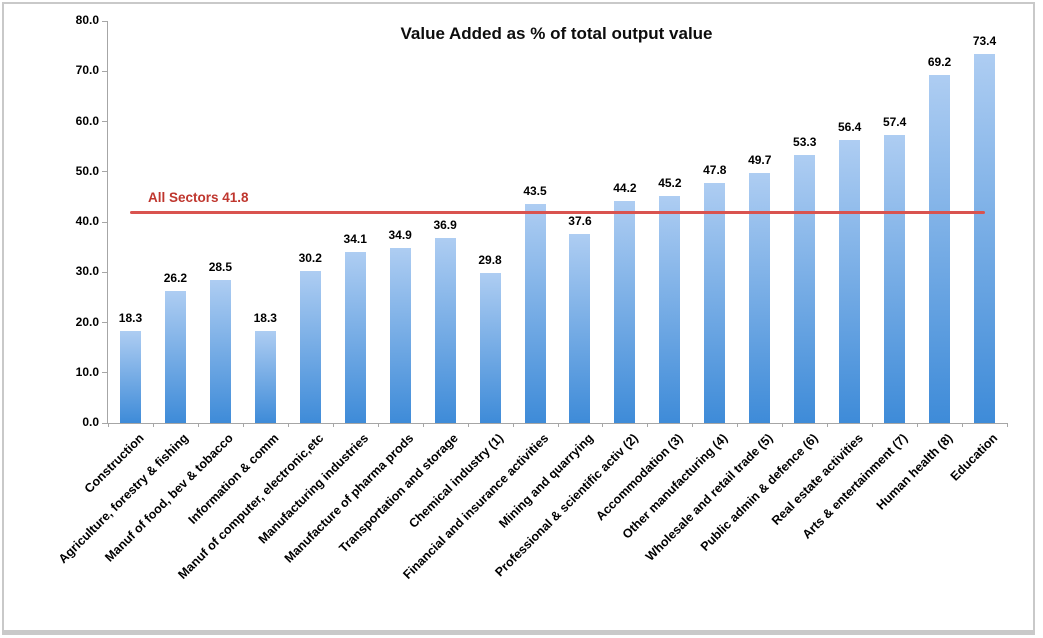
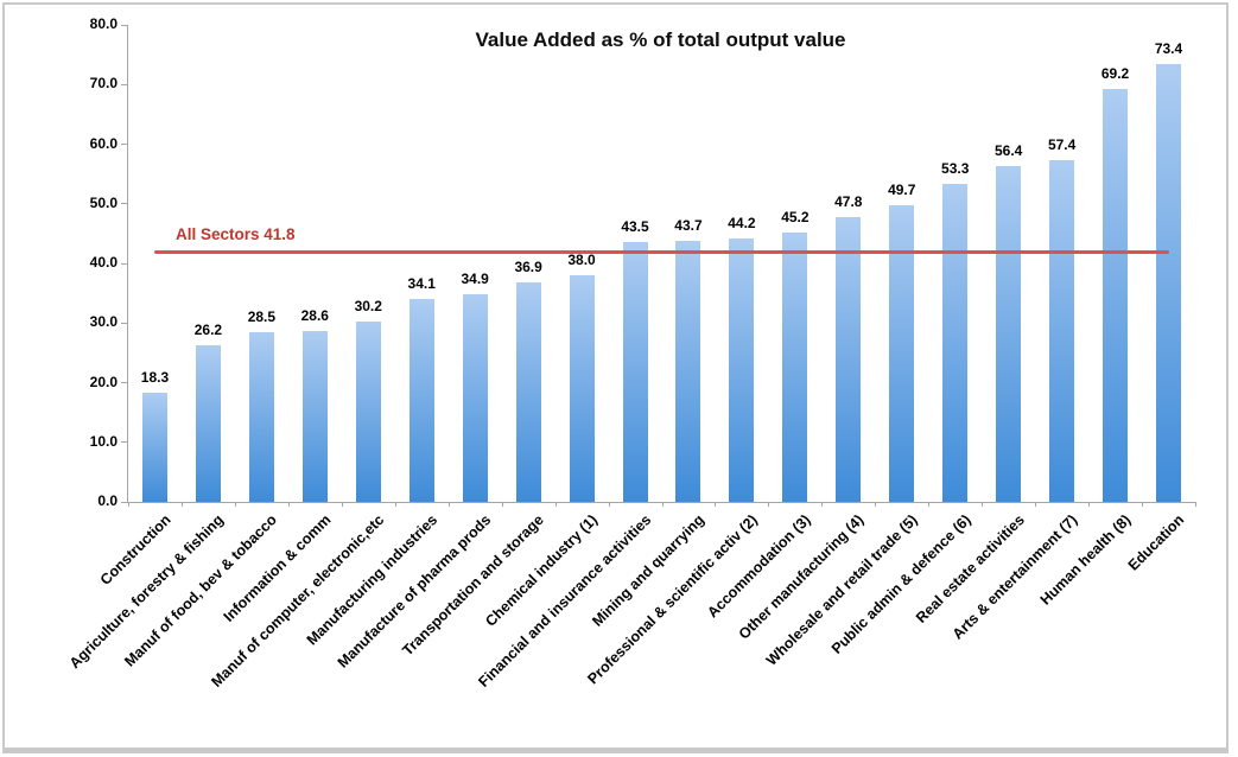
Information & comm: 18.3 -> 28.6
Chemical industry (1): 29.8 -> 38.0
Mining and quarrying: 37.6 -> 43.7
